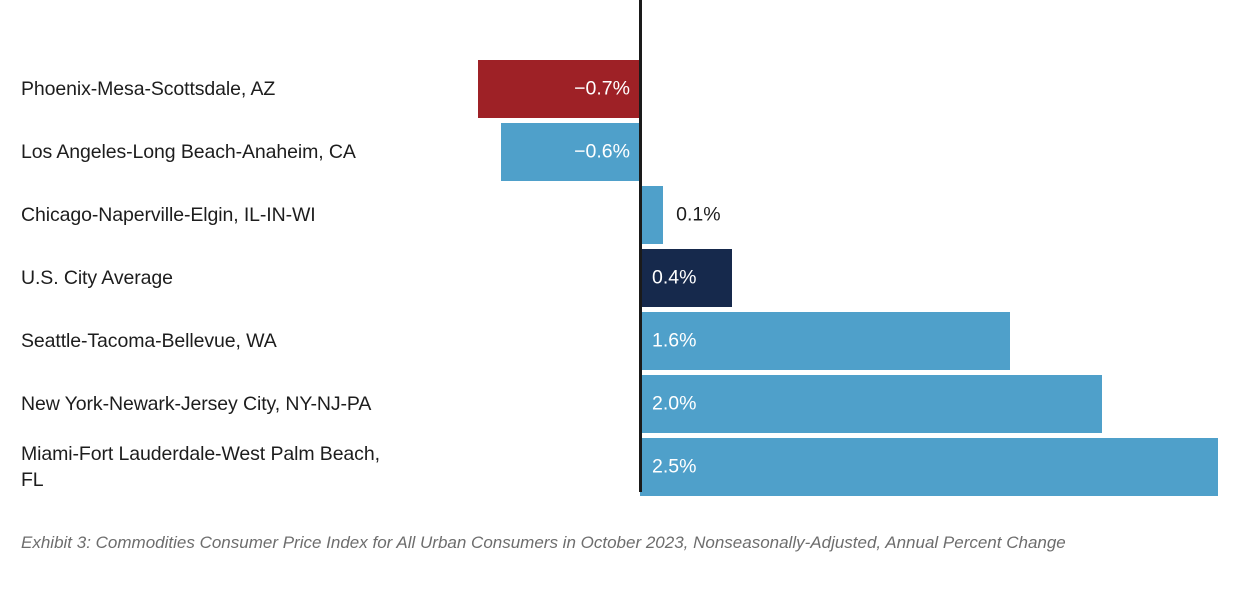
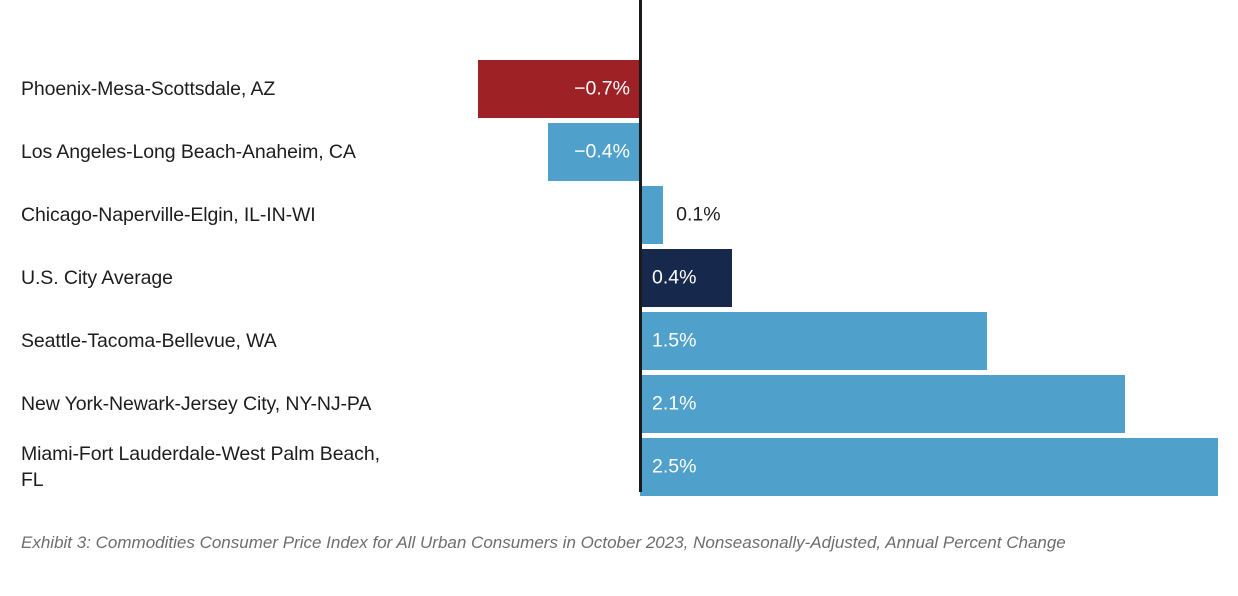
Los Angeles-Long Beach-Anaheim, CA: −0.6% -> −0.4%
Seattle-Tacoma-Bellevue, WA: 1.6% -> 1.5%
New York-Newark-Jersey City, NY-NJ-PA: 2.0% -> 2.1%
